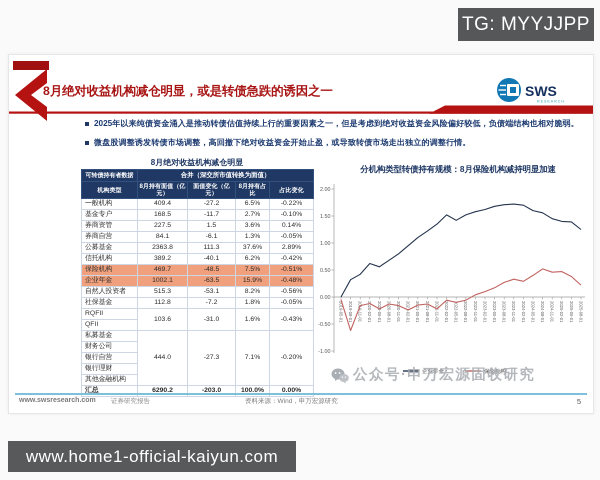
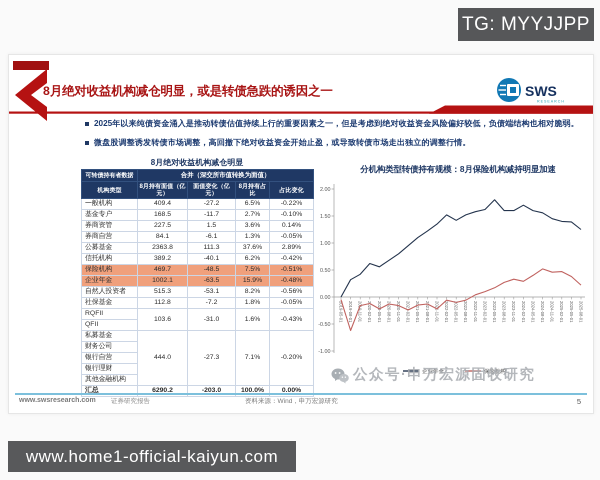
企业年金/2023-05-01: 1.7 -> 1.8
企业年金/2023-08-01: 1.7 -> 1.6
企业年金/2023-11-01: 1.7 -> 1.6
